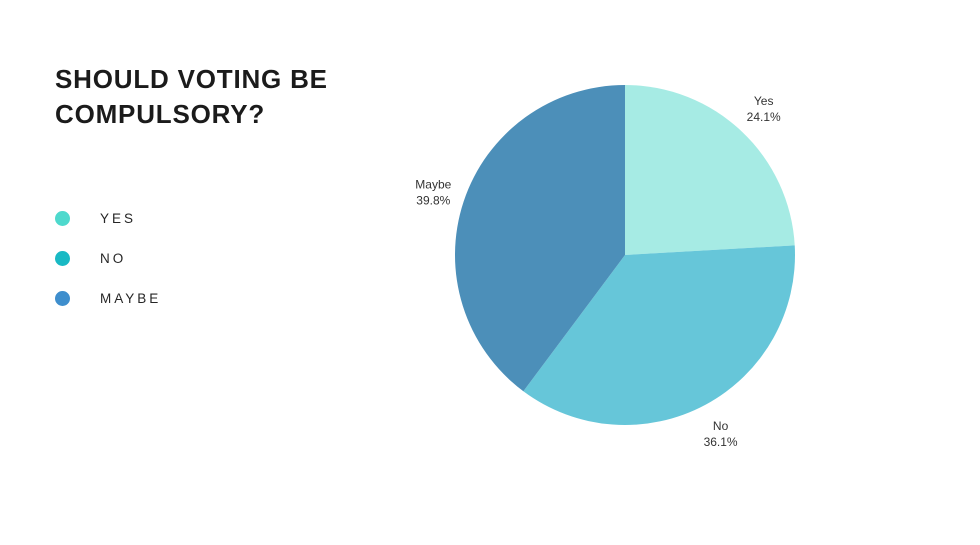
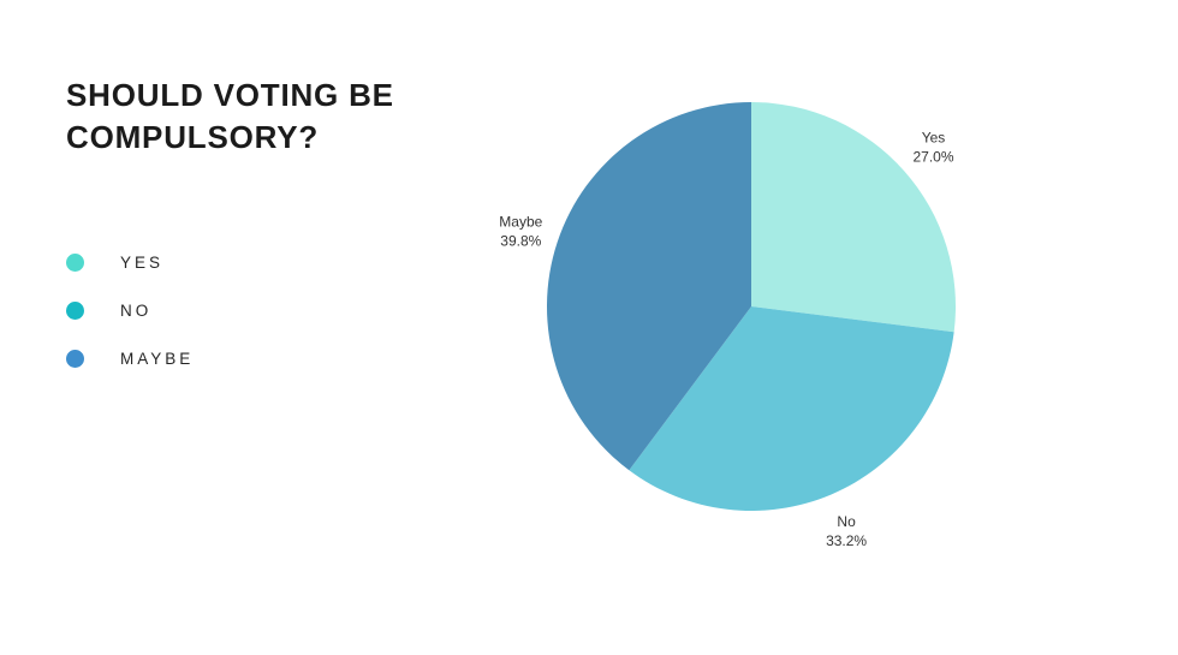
Yes: 24.1% -> 27.0%
No: 36.1% -> 33.2%
